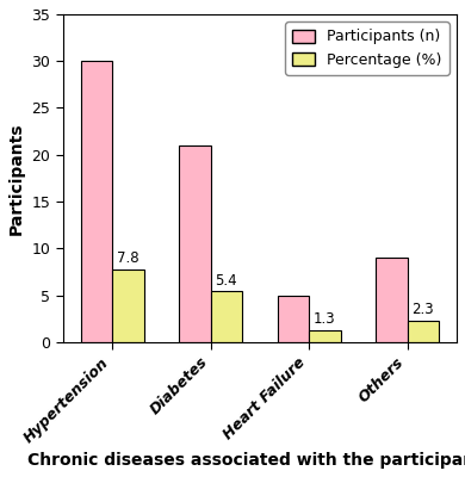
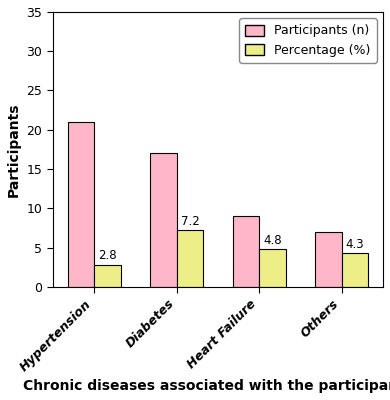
Participants (n)/Hypertension: 30 -> 21
Percentage (%)/Hypertension: 7.8 -> 2.8
Participants (n)/Diabetes: 21 -> 17
Percentage (%)/Diabetes: 5.4 -> 7.2
Participants (n)/Heart Failure: 5 -> 9
Percentage (%)/Heart Failure: 1.3 -> 4.8
Participants (n)/Others: 9 -> 7
Percentage (%)/Others: 2.3 -> 4.3
